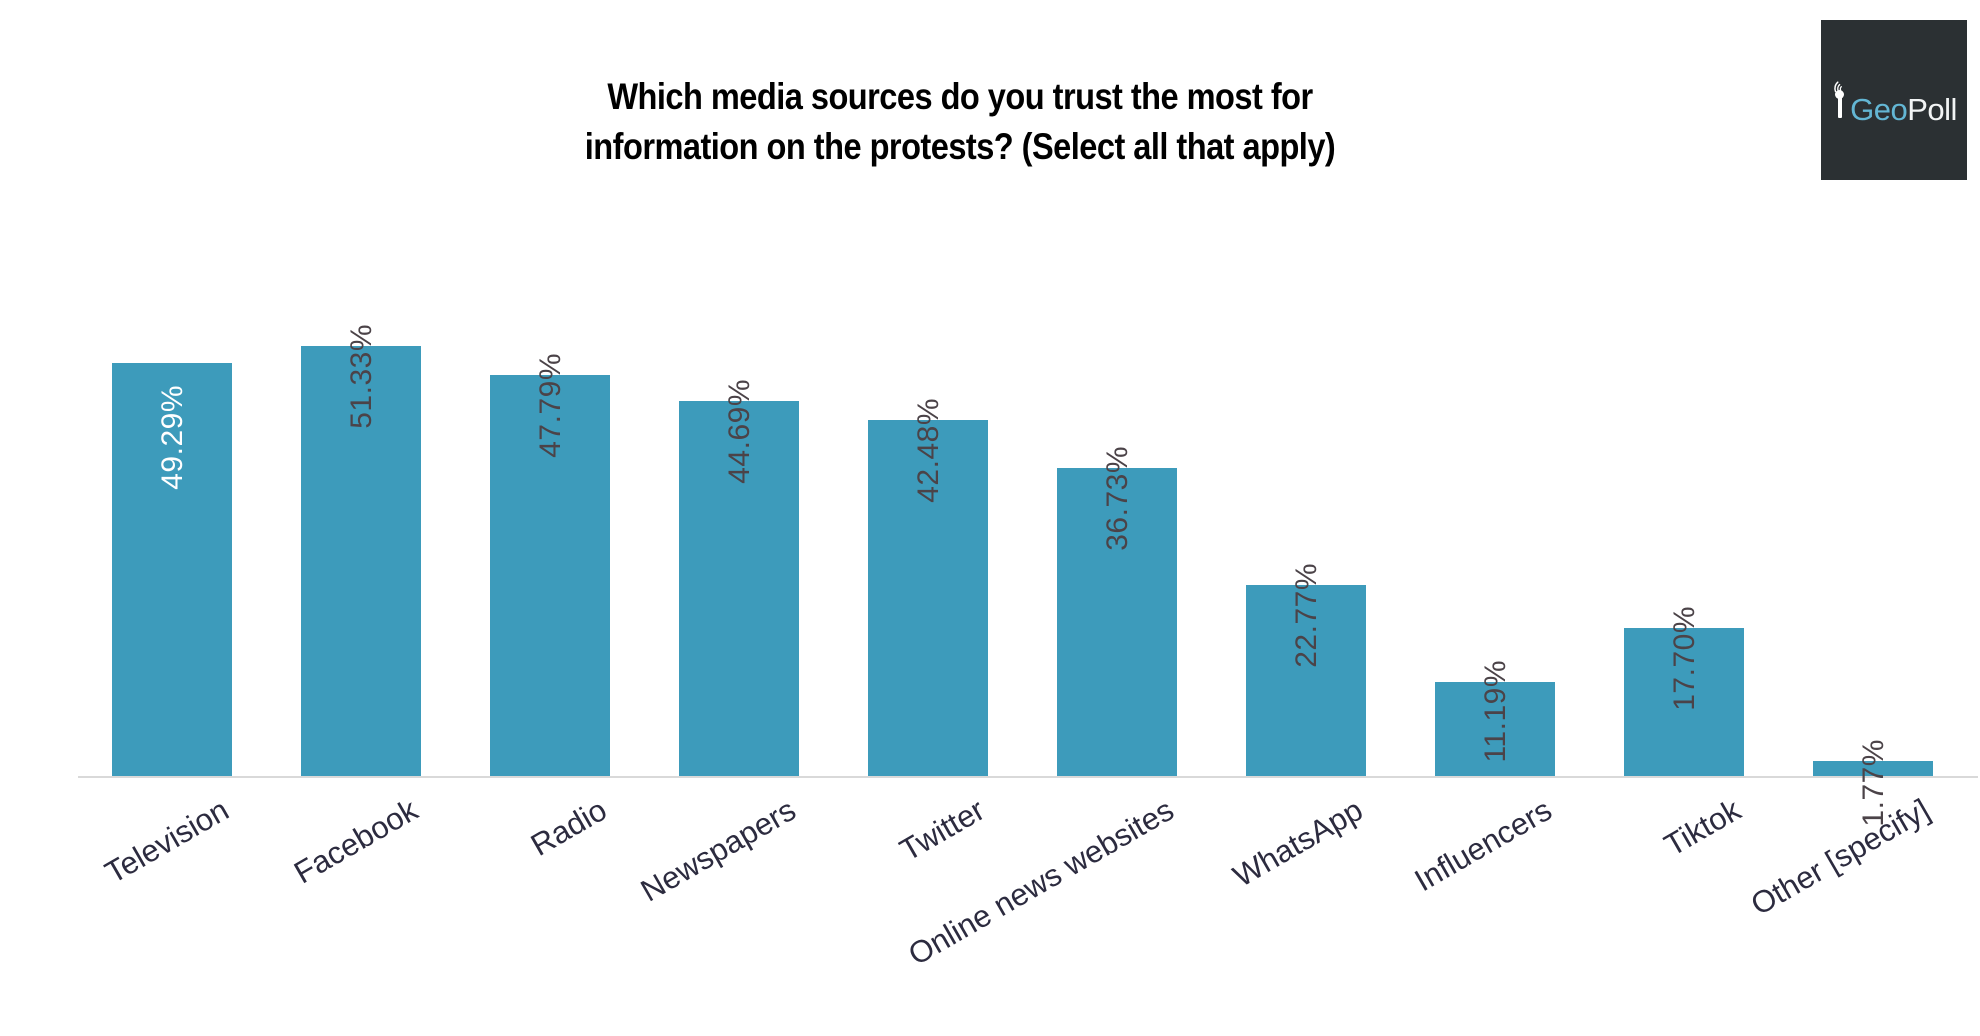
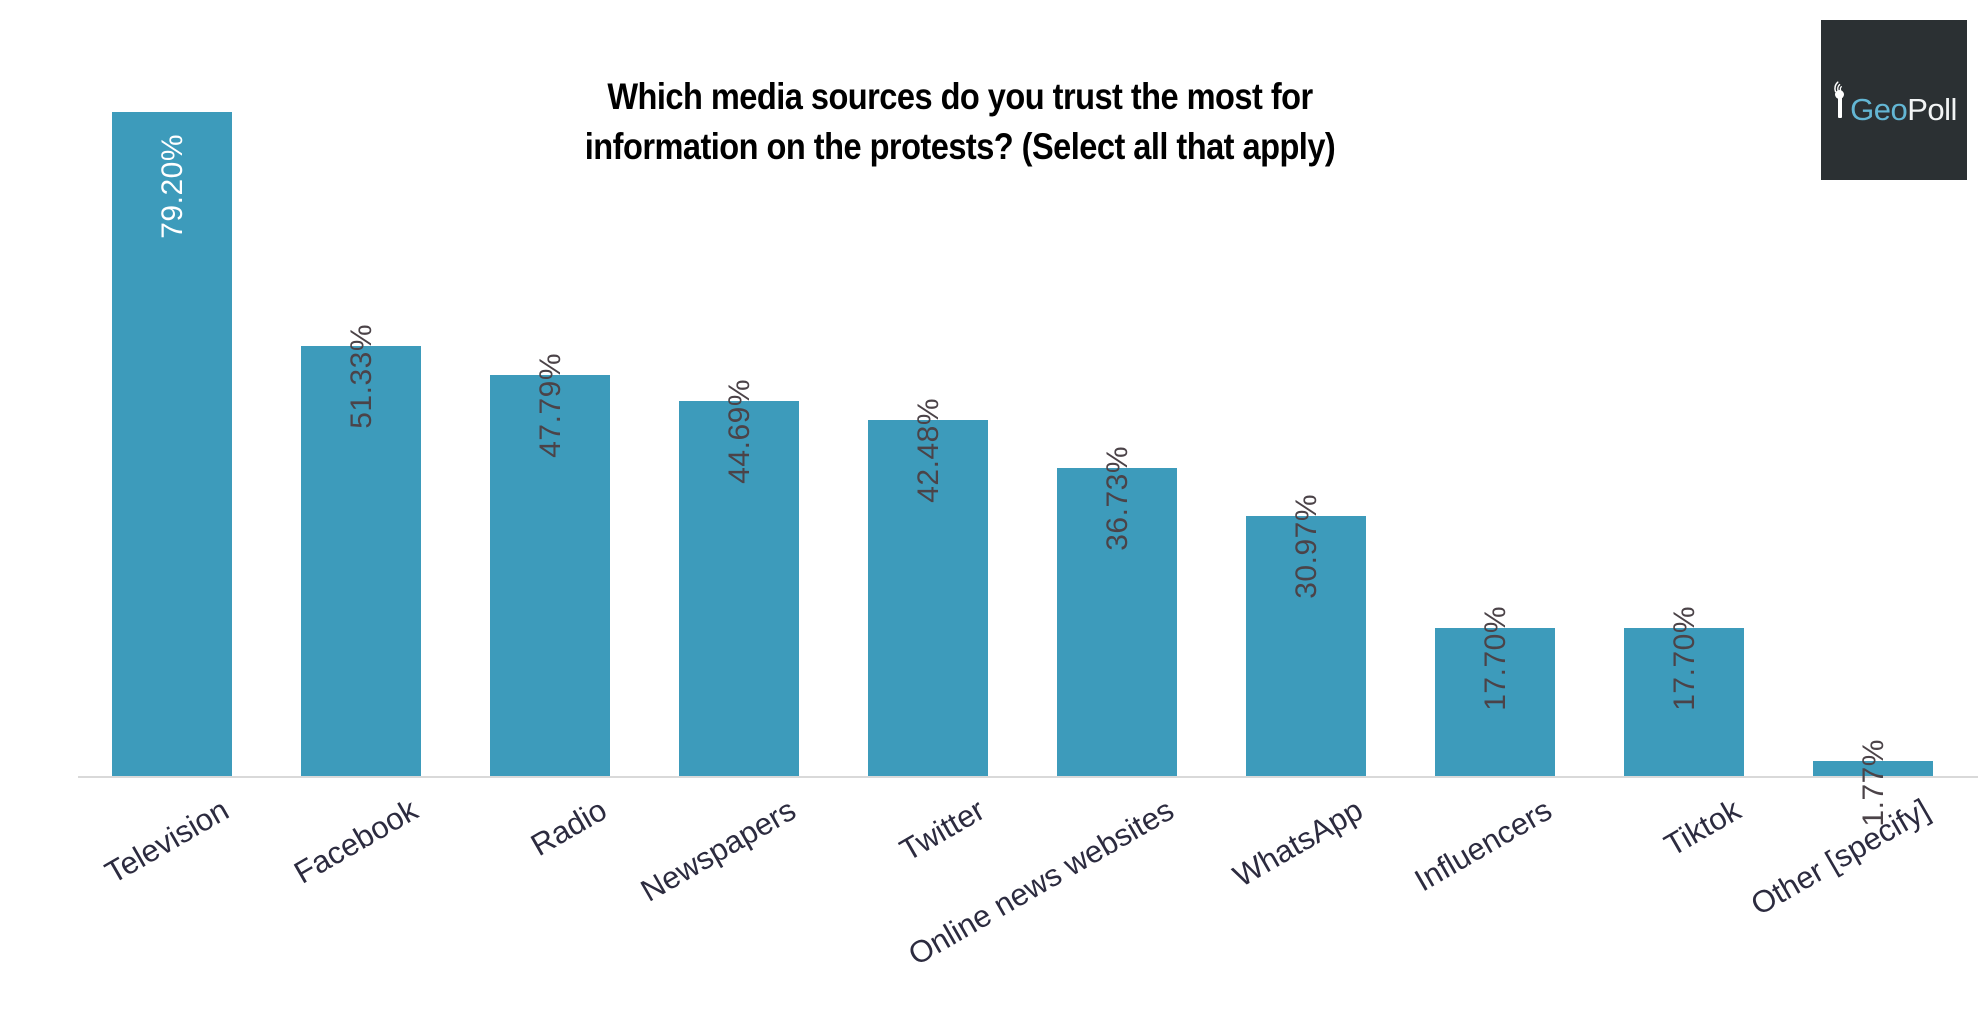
Television: 49.29% -> 79.20%
WhatsApp: 22.77% -> 30.97%
Influencers: 11.19% -> 17.70%
